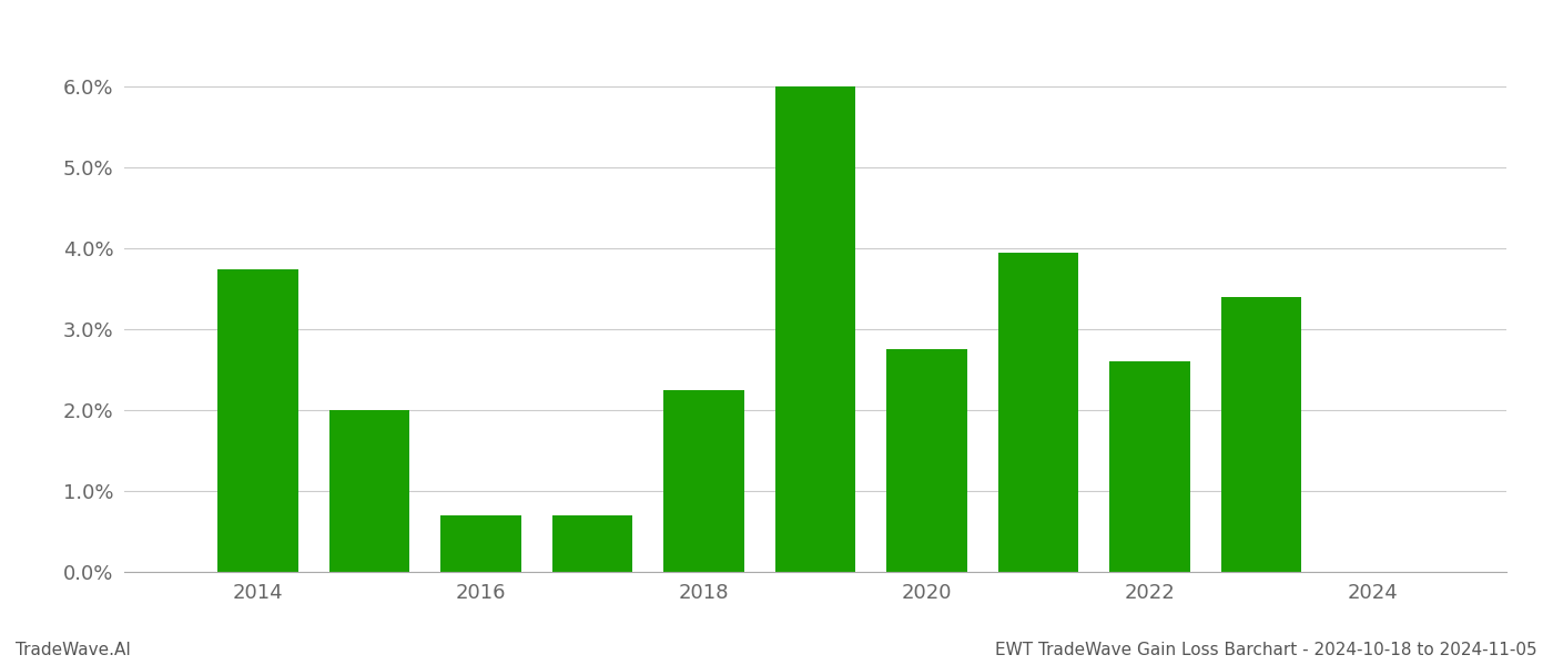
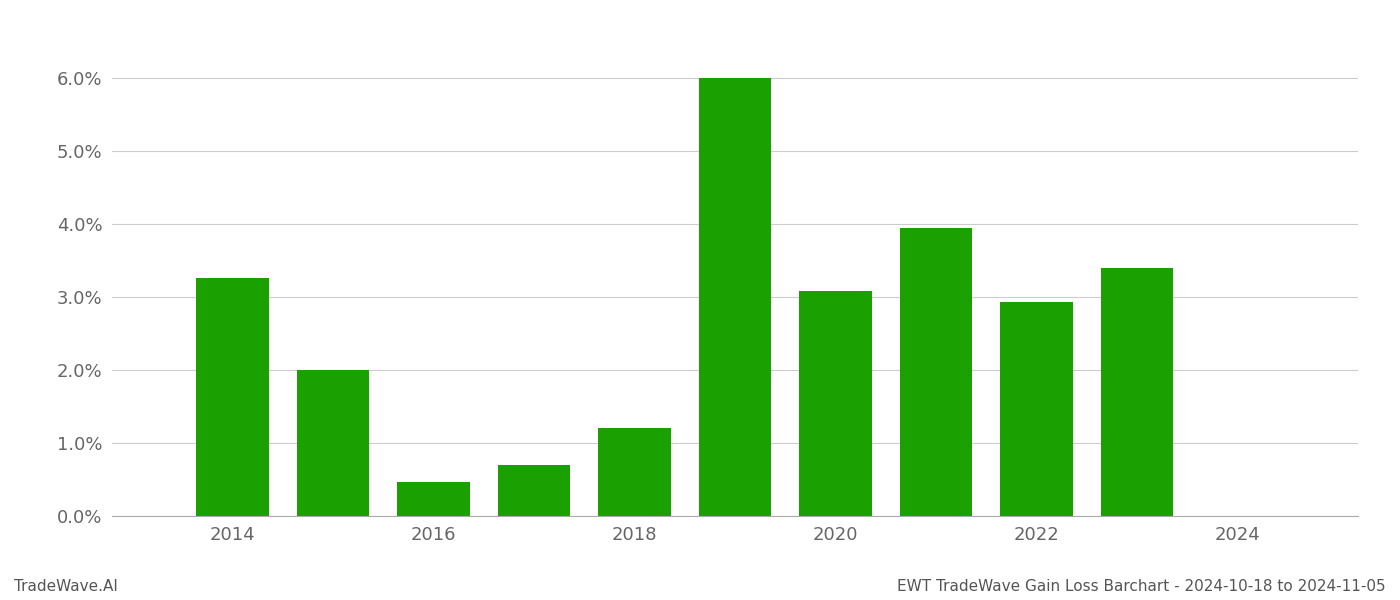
2014: 3.75% -> 3.26%
2016: 0.70% -> 0.46%
2018: 2.25% -> 1.20%
2020: 2.75% -> 3.08%
2022: 2.60% -> 2.94%
